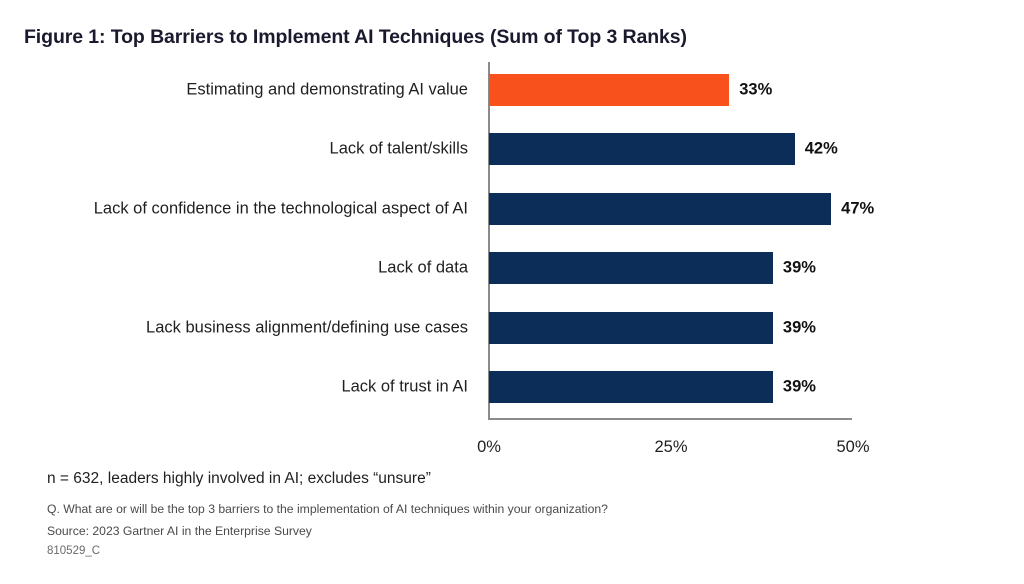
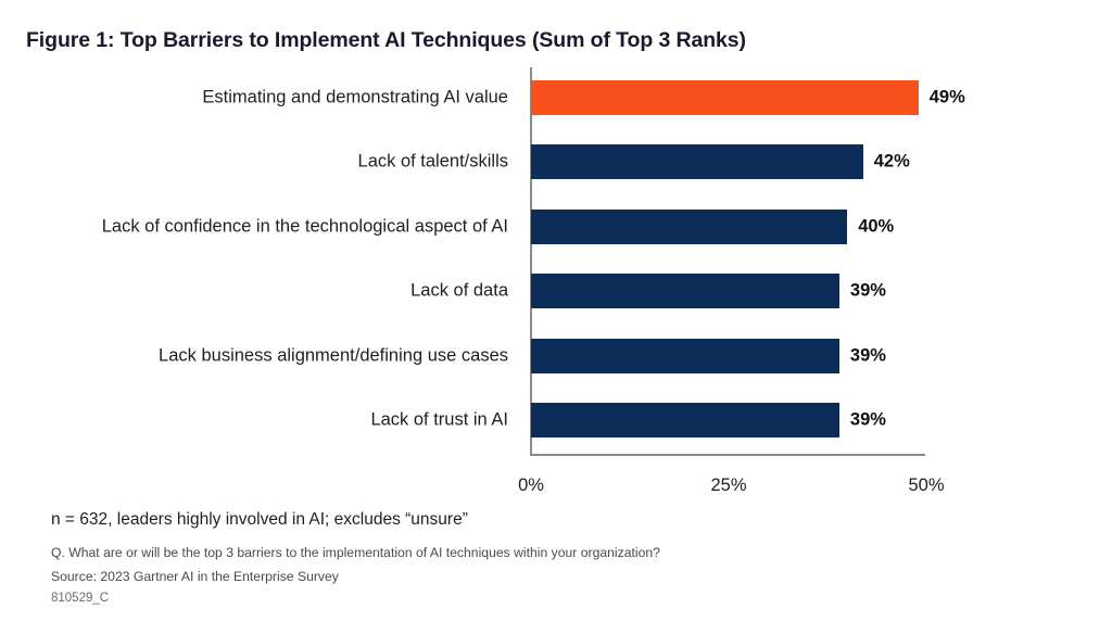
Estimating and demonstrating AI value: 33% -> 49%
Lack of confidence in the technological aspect of AI: 47% -> 40%
